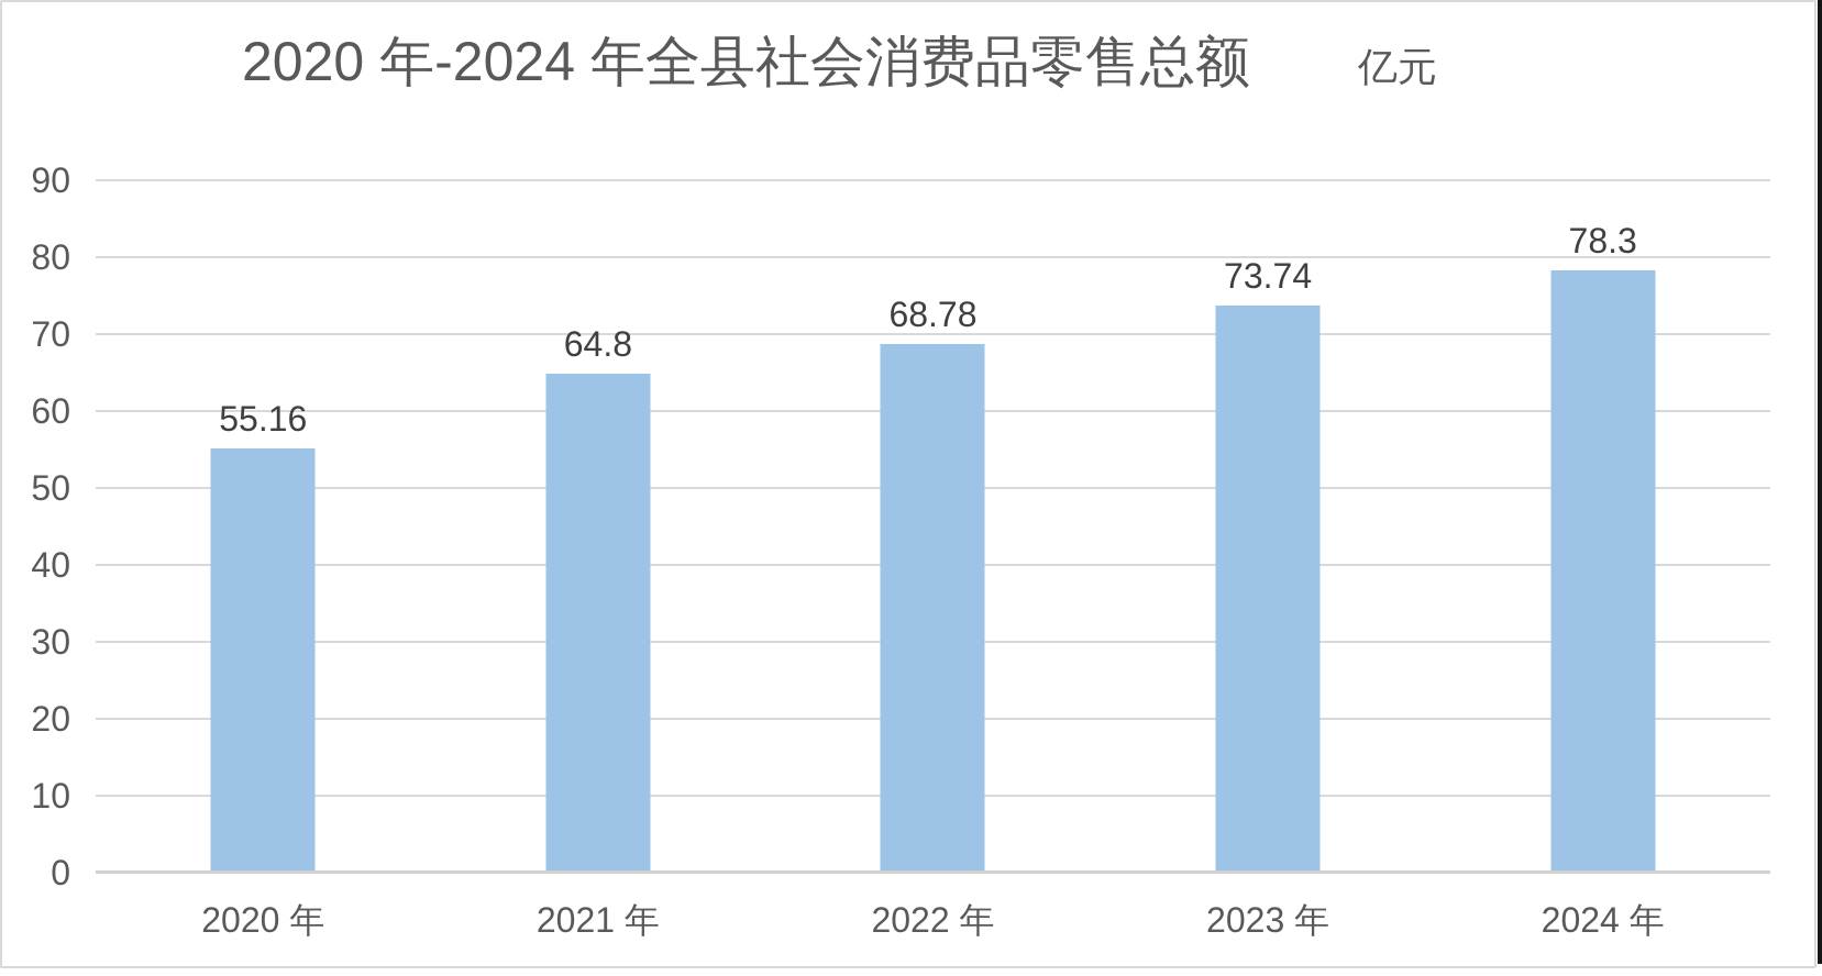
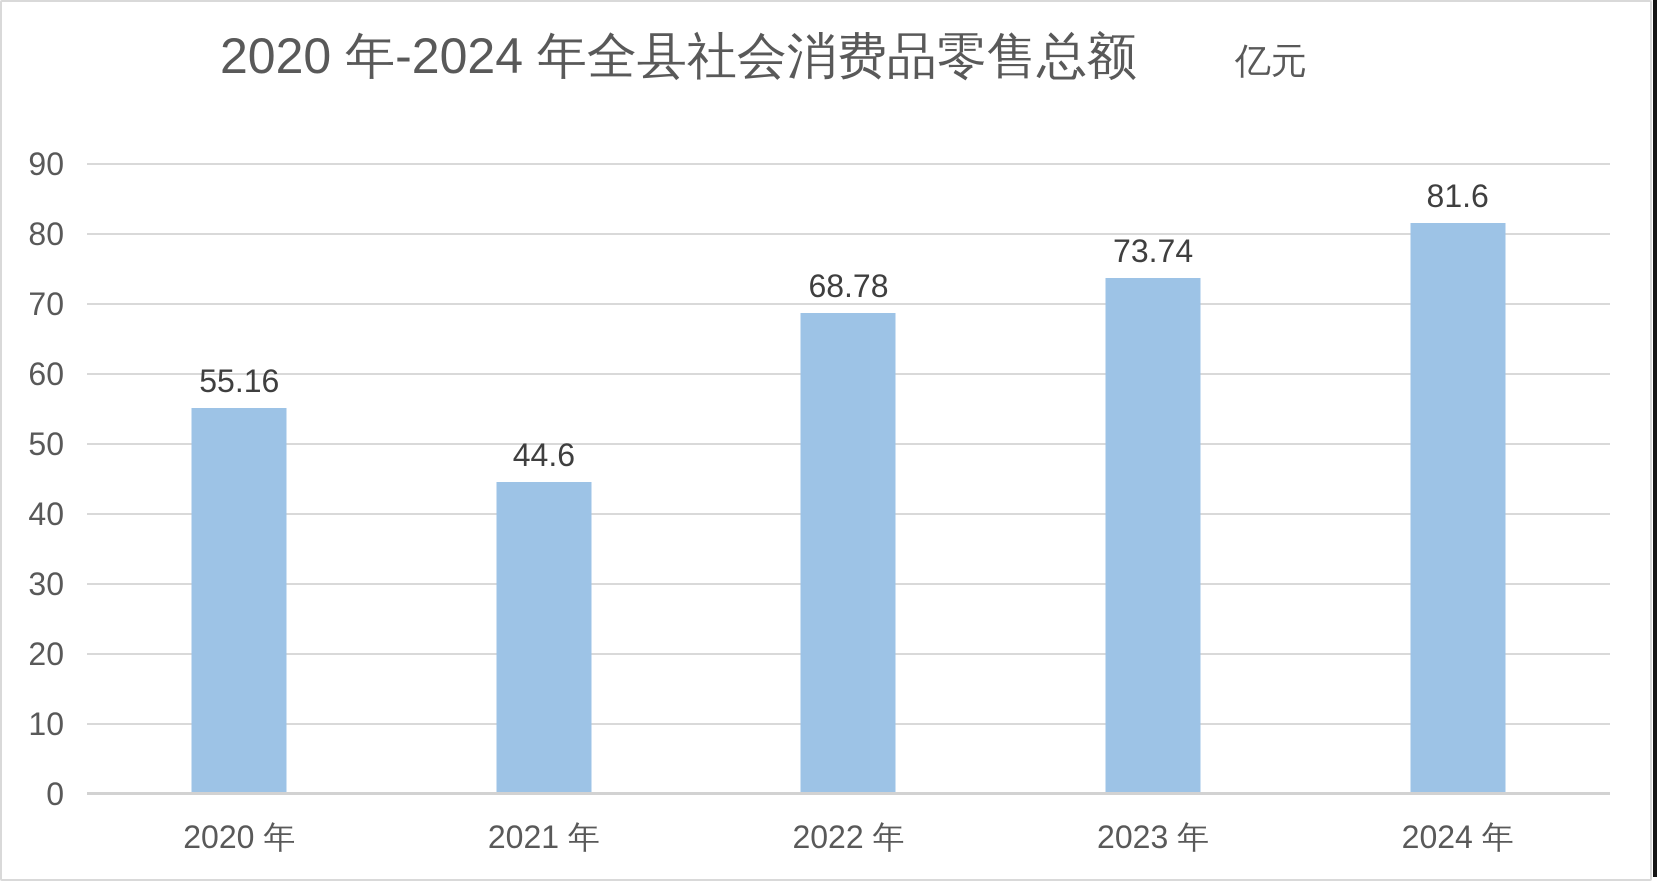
2021 年: 64.8 -> 44.6
2024 年: 78.3 -> 81.6
